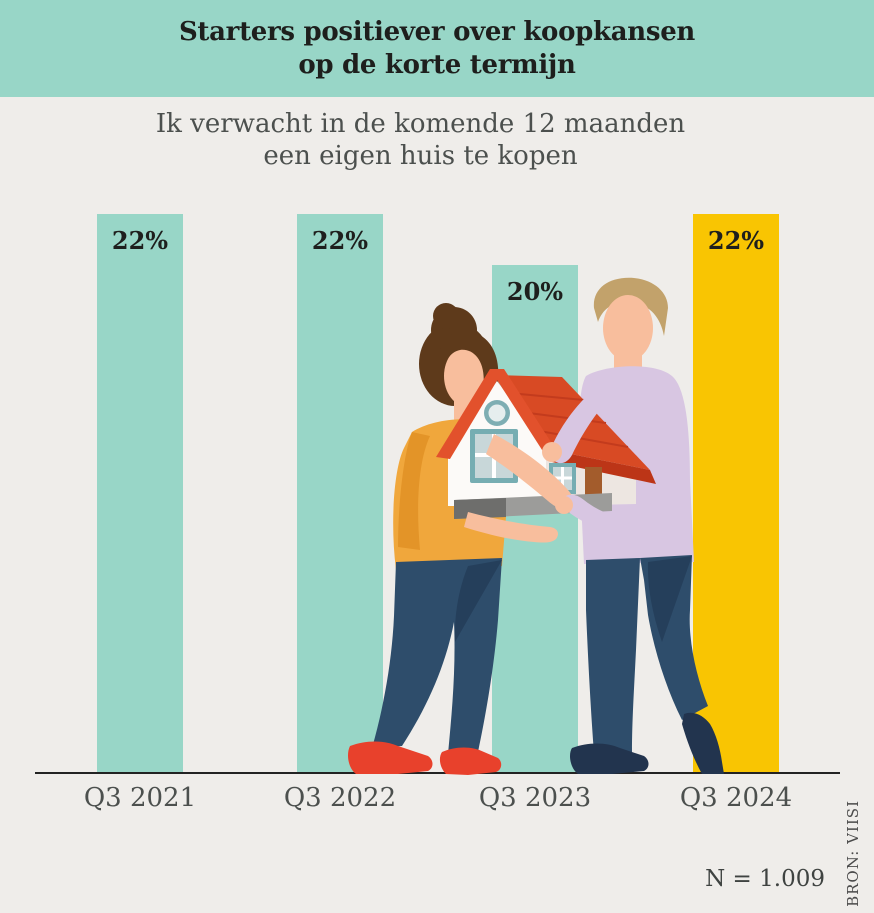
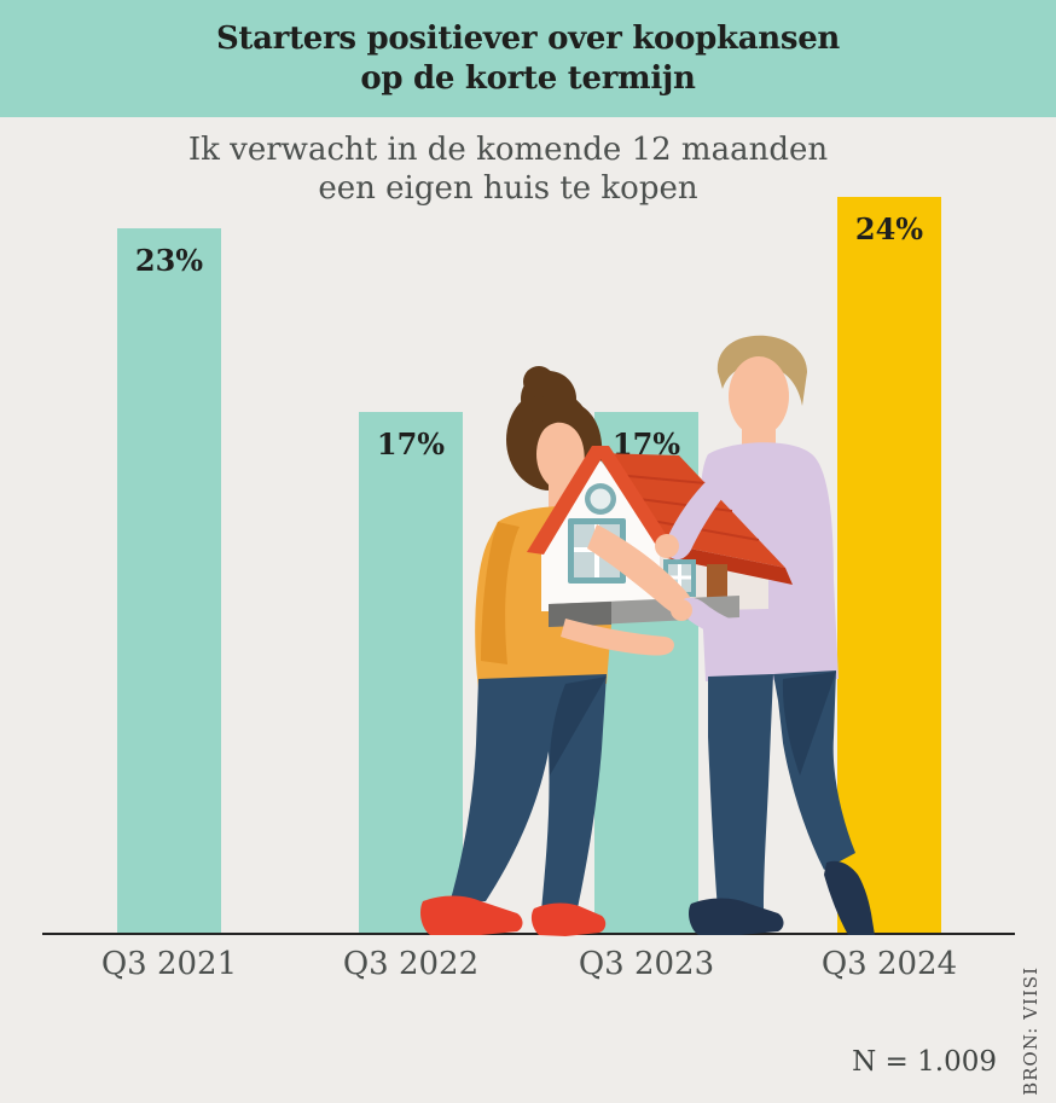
Q3 2021: 22% -> 23%
Q3 2022: 22% -> 17%
Q3 2023: 20% -> 17%
Q3 2024: 22% -> 24%
